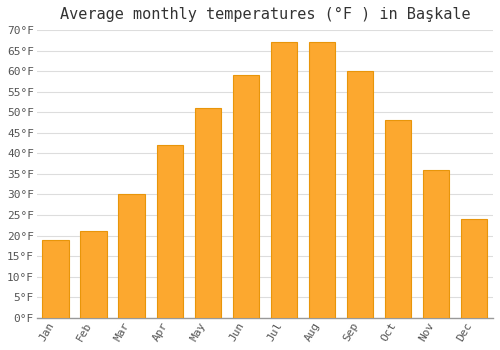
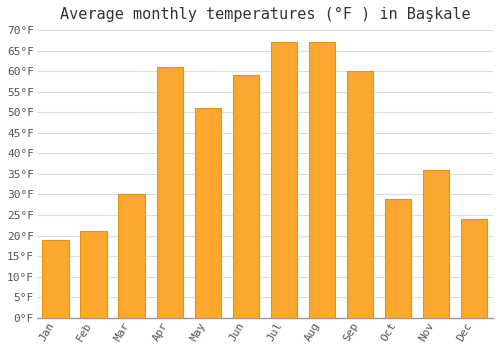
Apr: 42°F -> 61°F
Oct: 48°F -> 29°F
